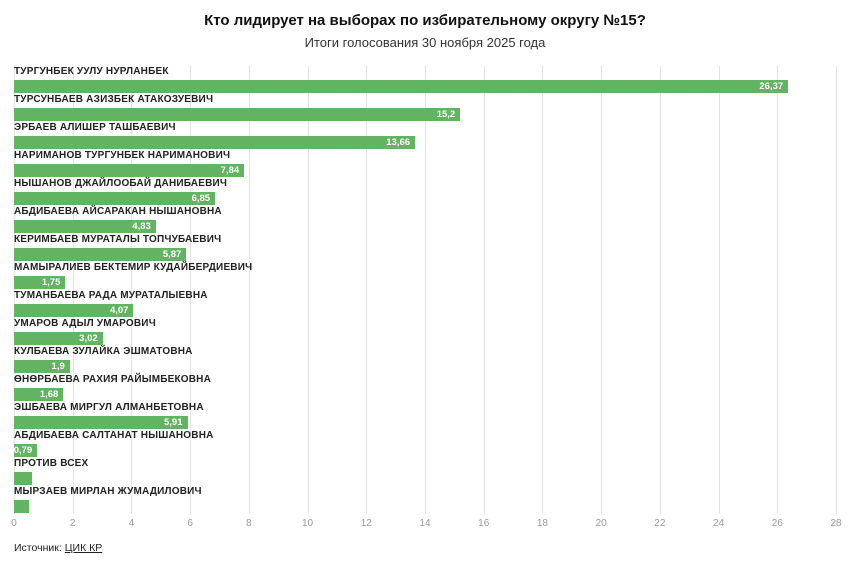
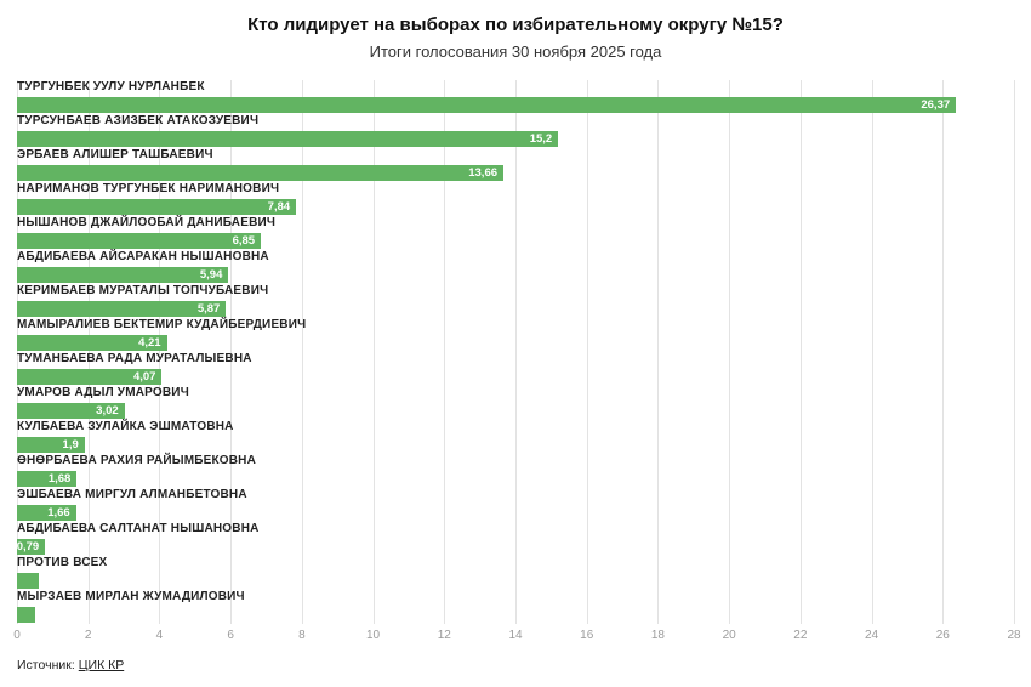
АБДИБАЕВА АЙСАРАКАН НЫШАНОВНА: 4,83 -> 5,94
МАМЫРАЛИЕВ БЕКТЕМИР КУДАЙБЕРДИЕВИЧ: 1,75 -> 4,21
ЭШБАЕВА МИРГУЛ АЛМАНБЕТОВНА: 5,91 -> 1,66
